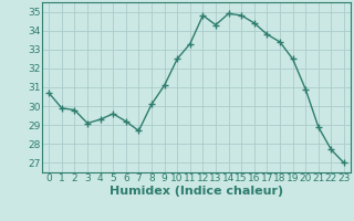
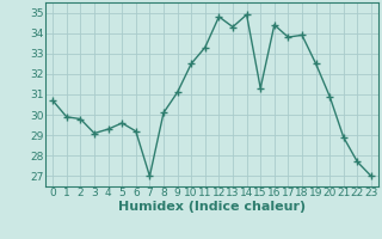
7: 28.7 -> 27.0
15: 34.8 -> 31.3
18: 33.4 -> 33.9
